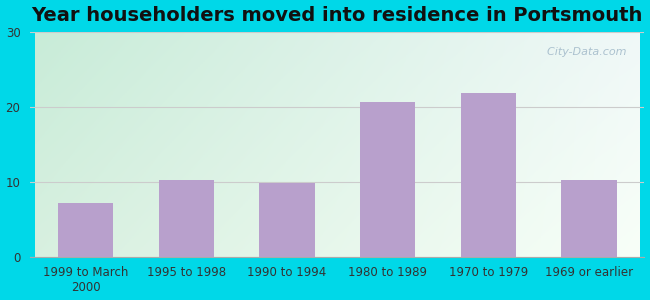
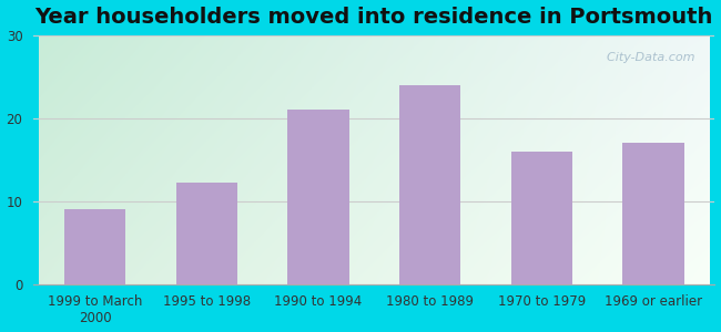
1999 to March 2000: 7.2 -> 9.0
1995 to 1998: 10.2 -> 12.2
1990 to 1994: 9.8 -> 21.0
1980 to 1989: 20.6 -> 24.0
1970 to 1979: 21.8 -> 16.0
1969 or earlier: 10.2 -> 17.0
